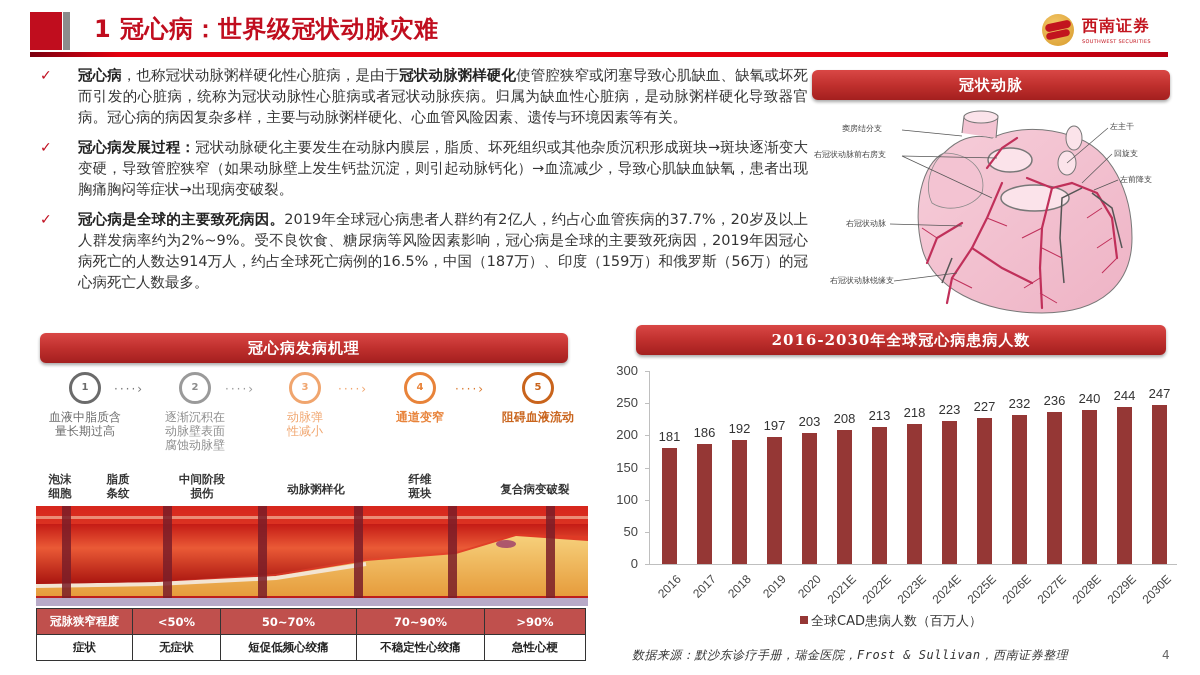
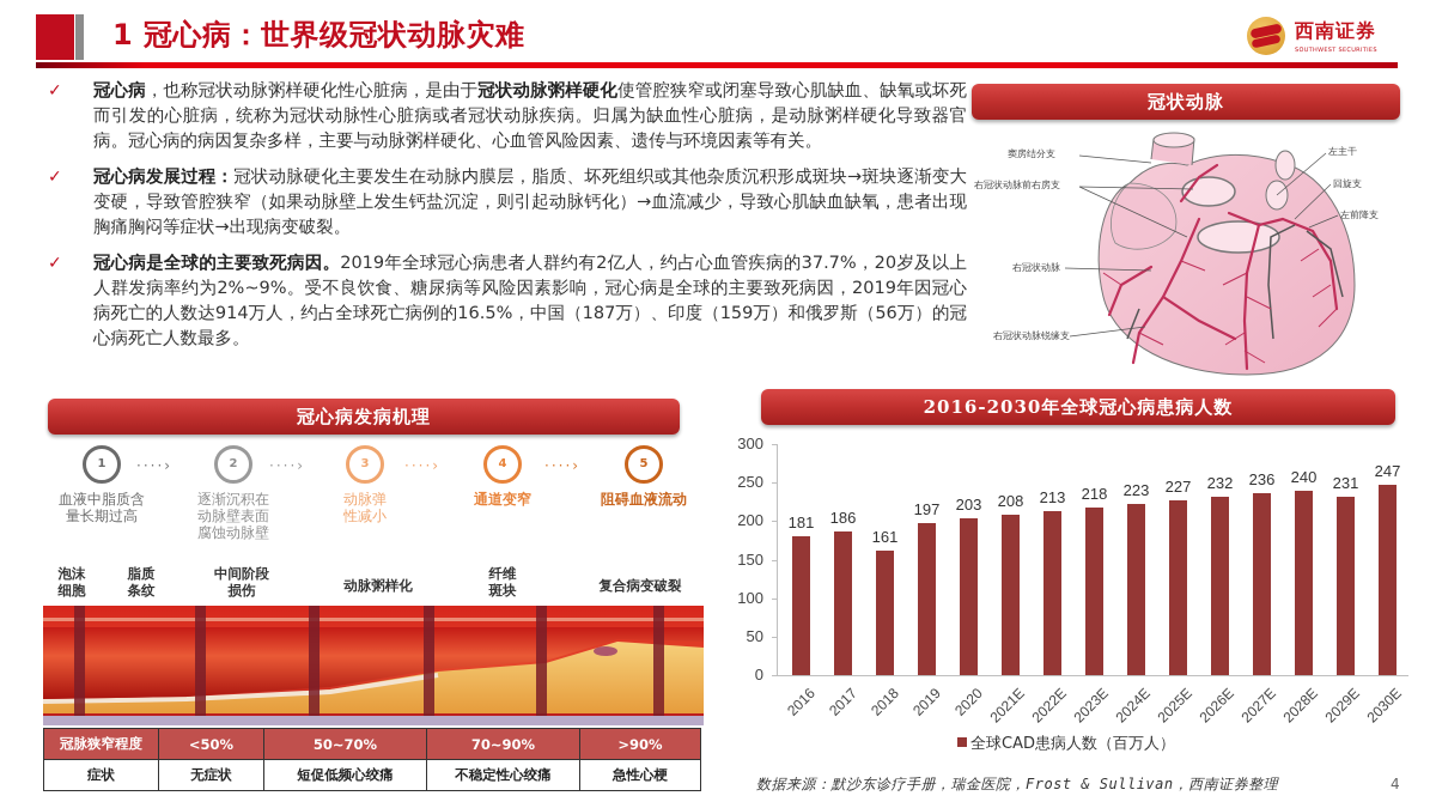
2018: 192 -> 161
2029E: 244 -> 231
